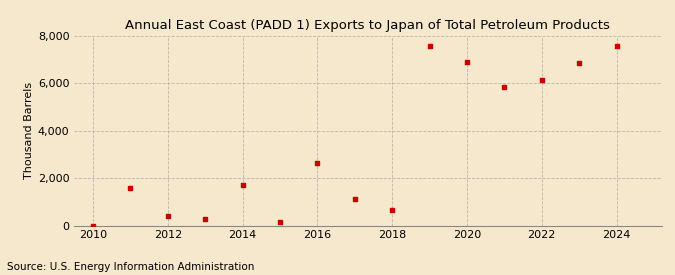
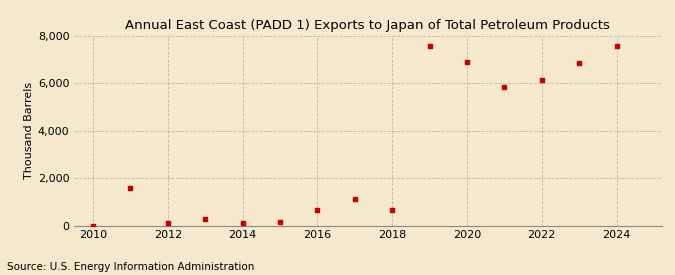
2012: 400 -> 100
2014: 1,700 -> 110
2016: 2,650 -> 670
